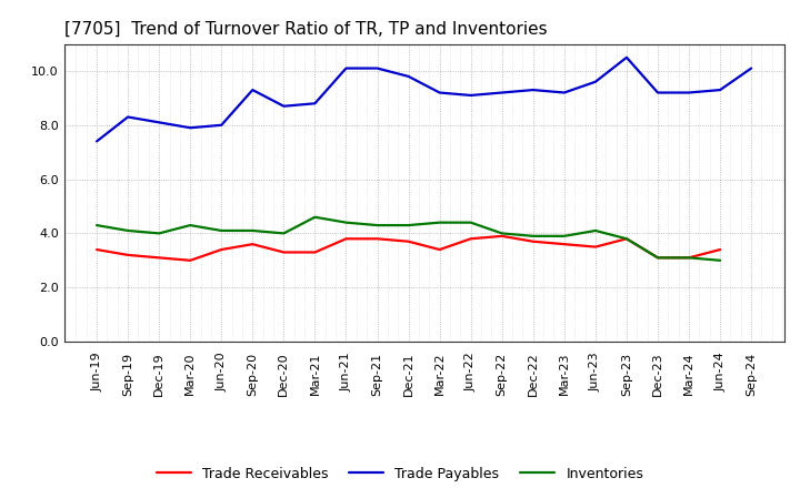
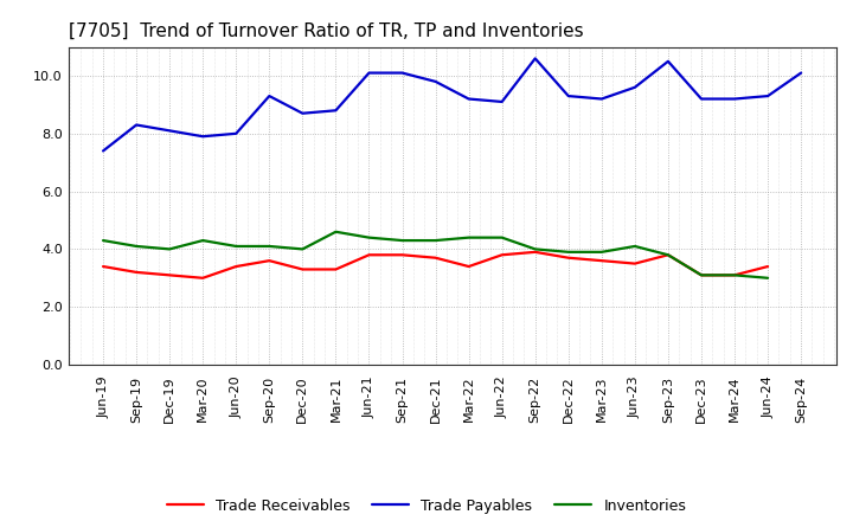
Trade Payables/Sep-22: 9.2 -> 10.6
